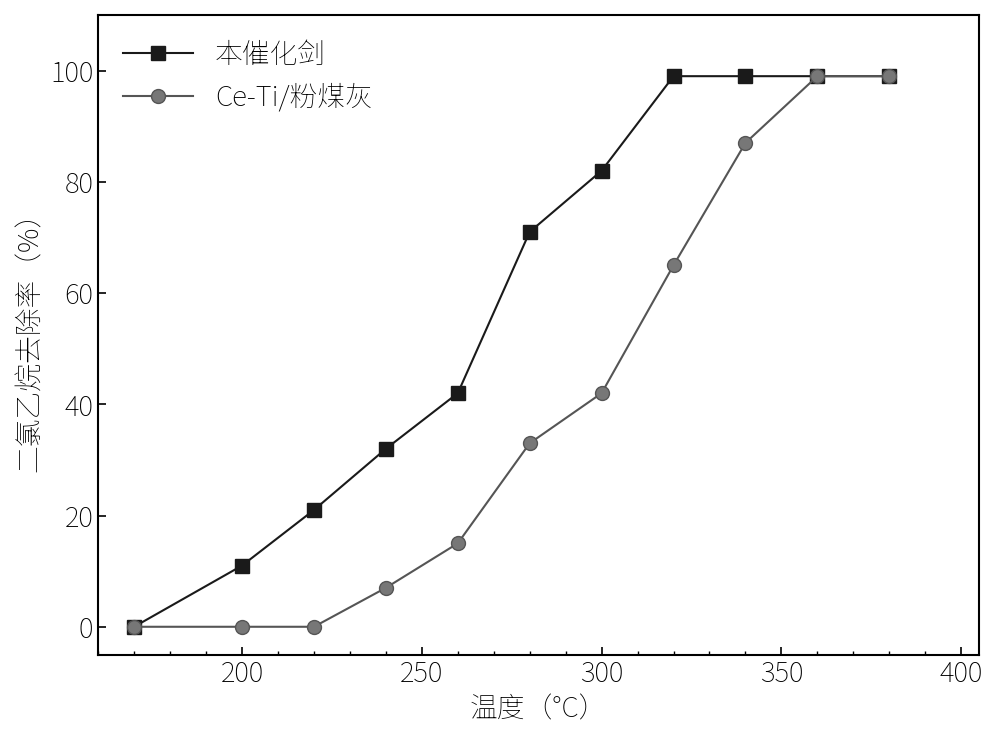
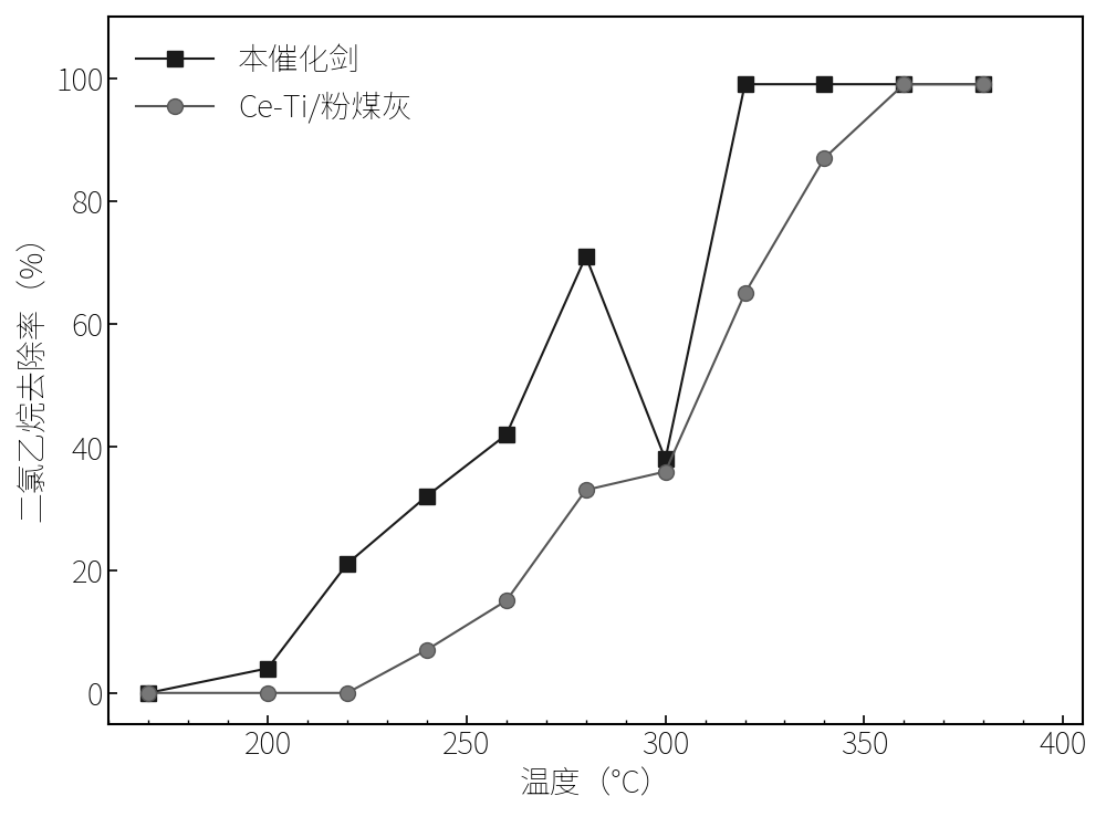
本催化剑/200: 11 -> 4
本催化剑/300: 82 -> 38
Ce-Ti/粉煤灰/300: 42 -> 36
